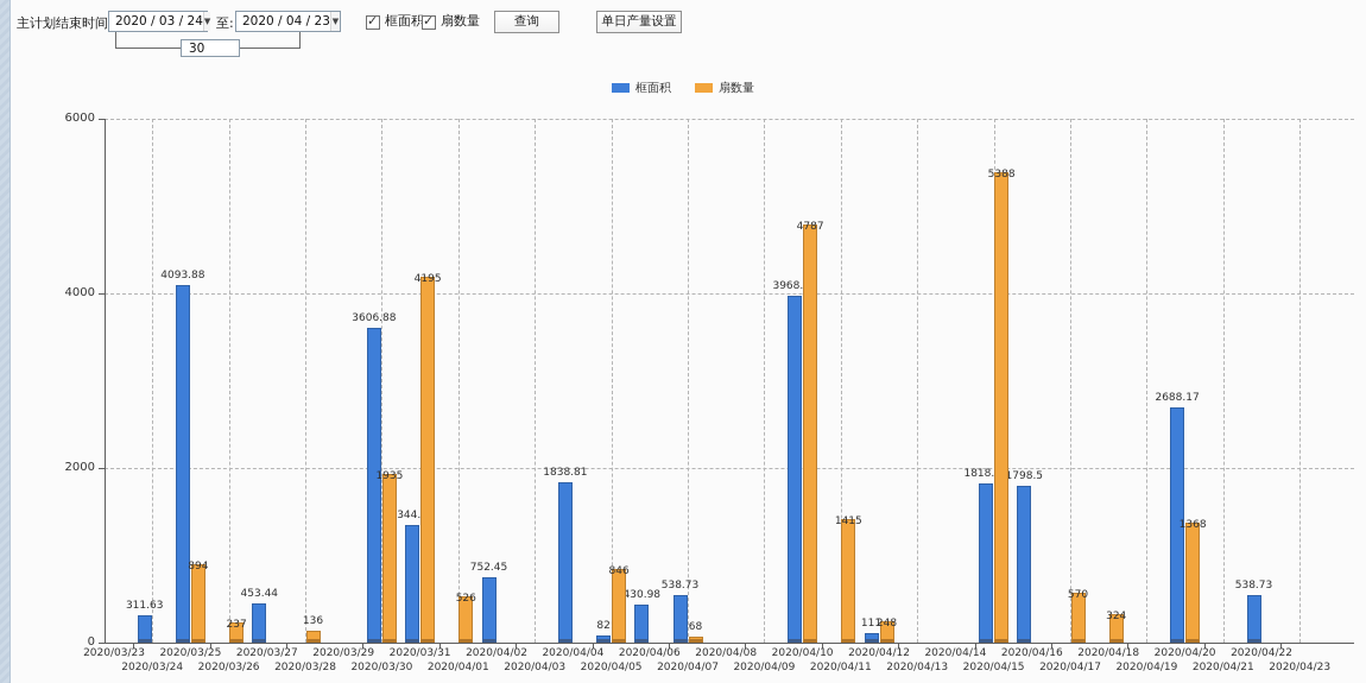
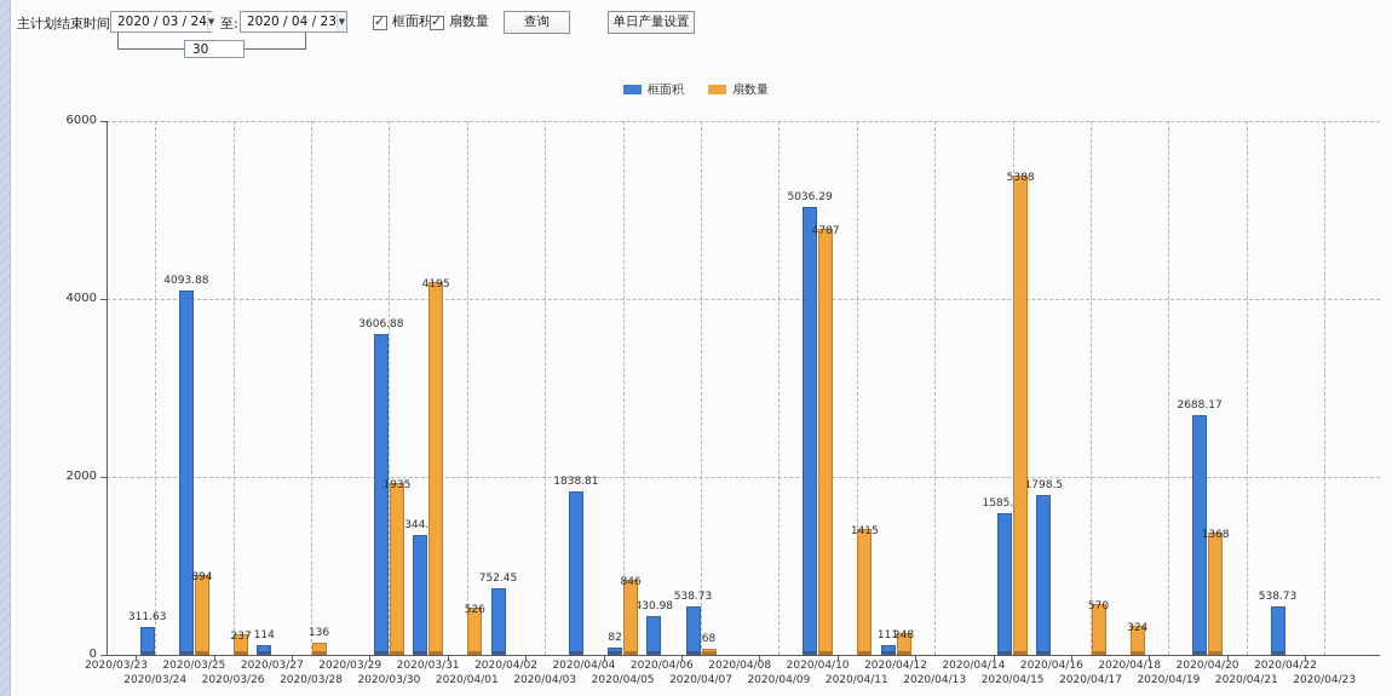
框面积/2020/03/27: 453.44 -> 114
框面积/2020/04/10: 3968.69 -> 5036.29
框面积/2020/04/15: 1818.98 -> 1585.96
